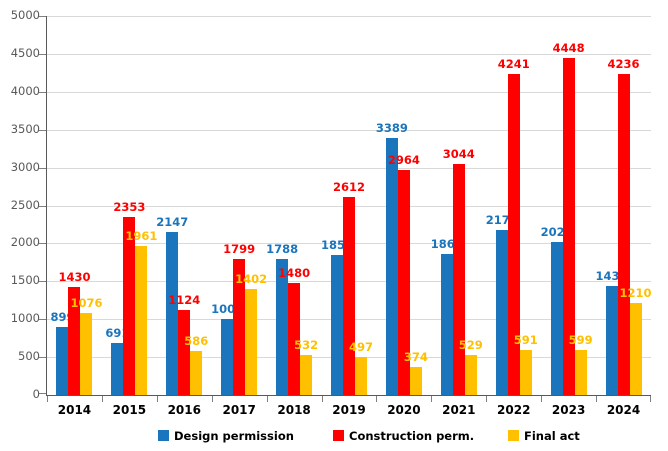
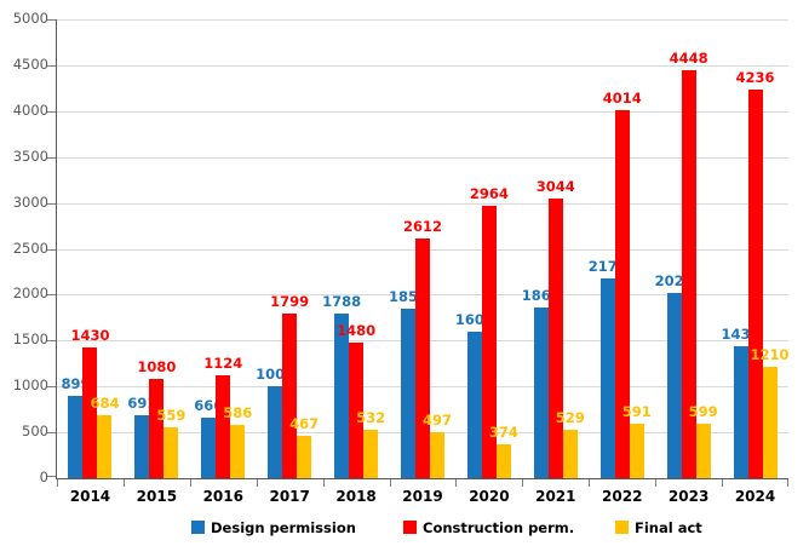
Final act/2014: 1076 -> 684
Construction perm./2015: 2353 -> 1080
Final act/2015: 1961 -> 559
Design permission/2016: 2147 -> 666
Final act/2017: 1402 -> 467
Design permission/2020: 3389 -> 1600
Construction perm./2022: 4241 -> 4014
